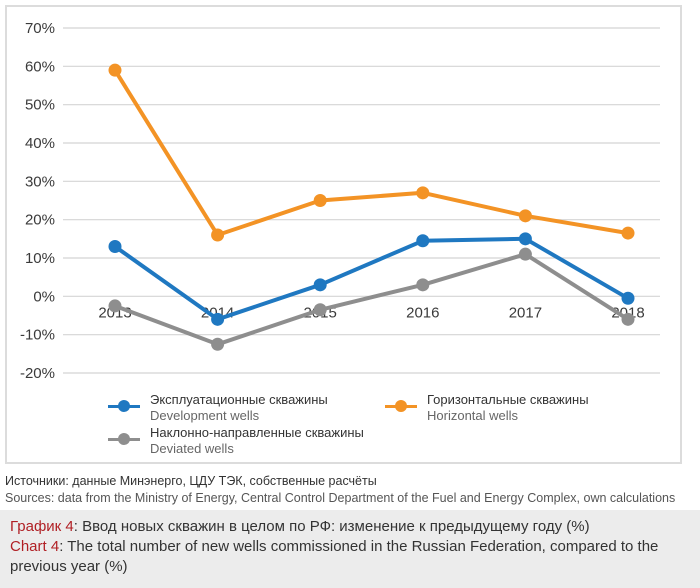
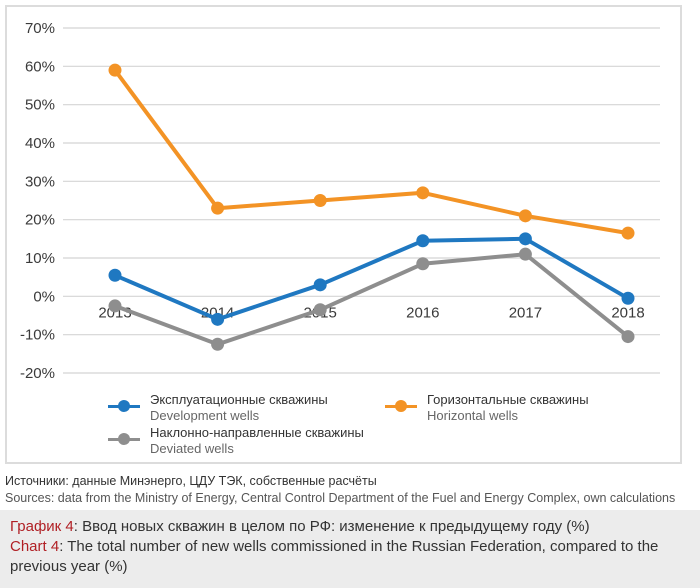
Эксплуатационные скважины/2013: 13% -> 6%
Горизонтальные скважины/2014: 16% -> 23%
Наклонно-направленные скважины/2016: 3% -> 8%
Наклонно-направленные скважины/2018: -6% -> -10%
